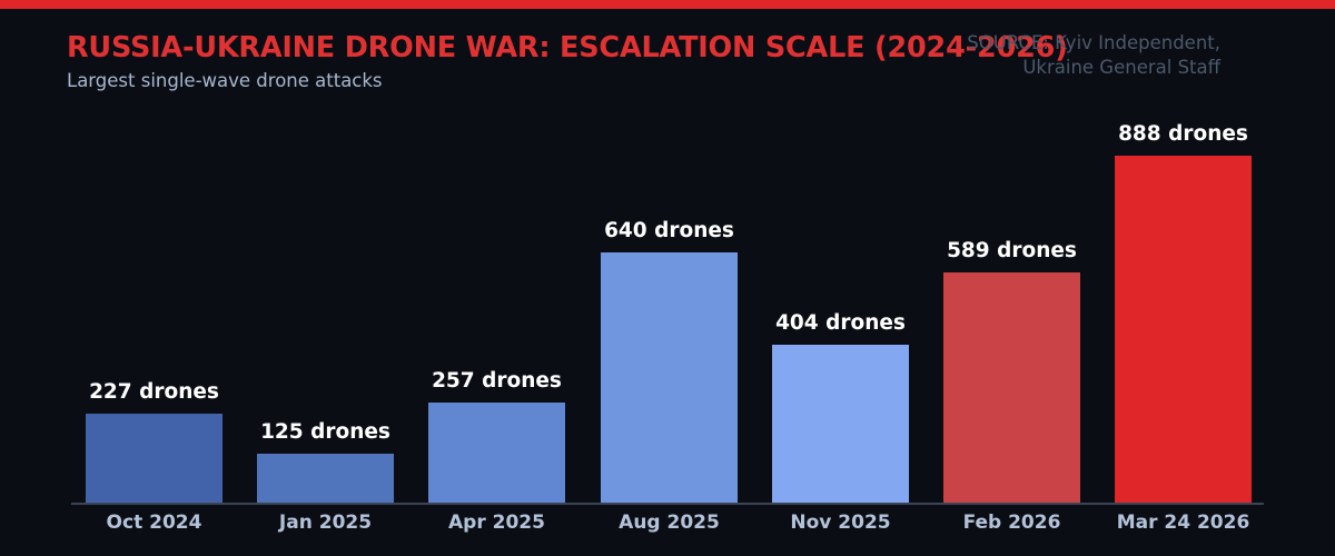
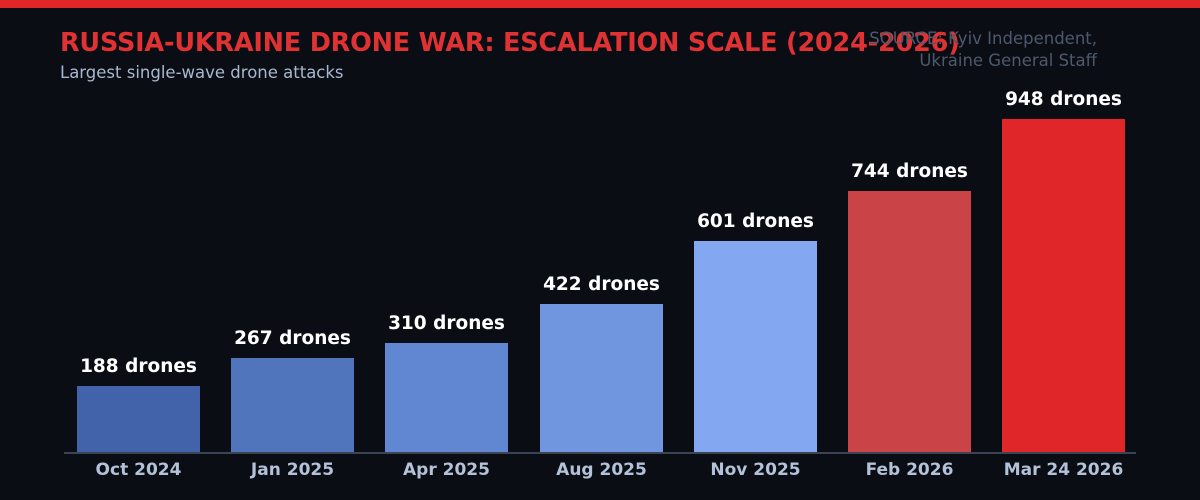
Oct 2024: 227 -> 188
Jan 2025: 125 -> 267
Apr 2025: 257 -> 310
Aug 2025: 640 -> 422
Nov 2025: 404 -> 601
Feb 2026: 589 -> 744
Mar 24 2026: 888 -> 948
